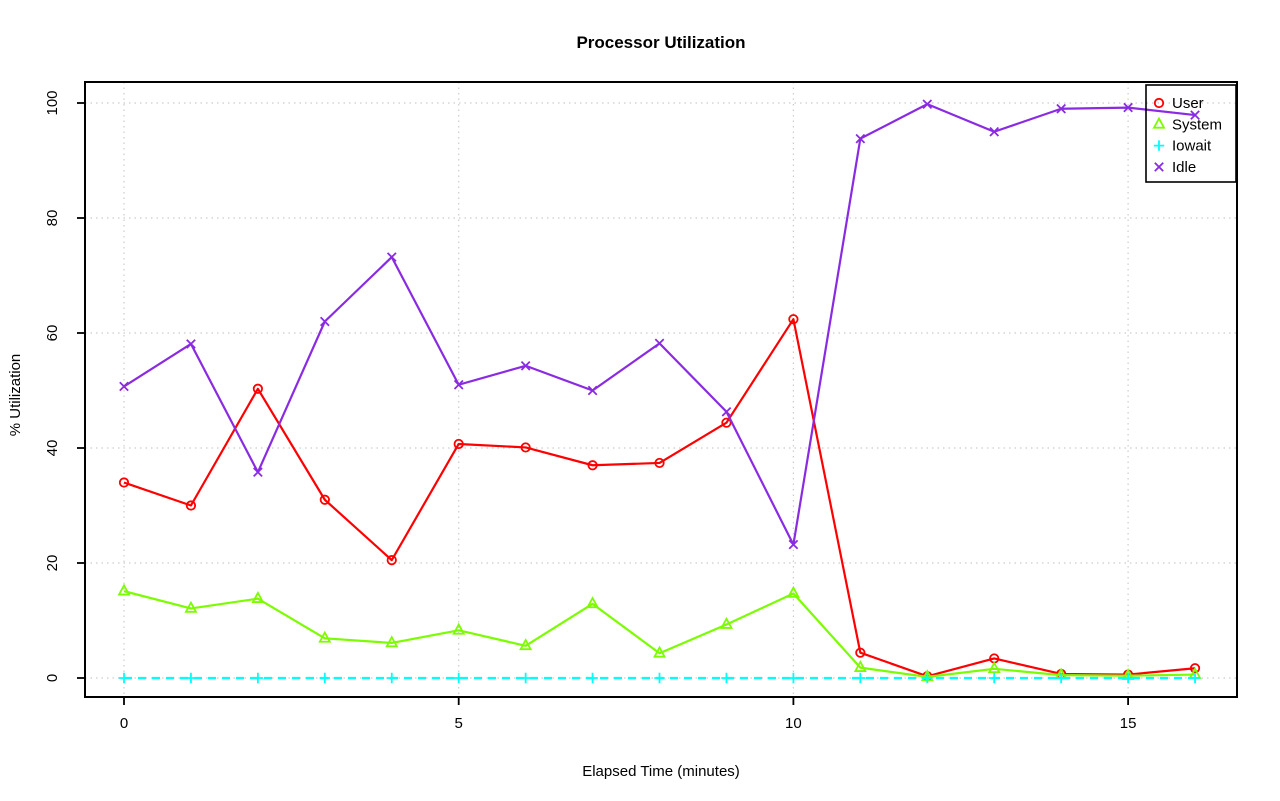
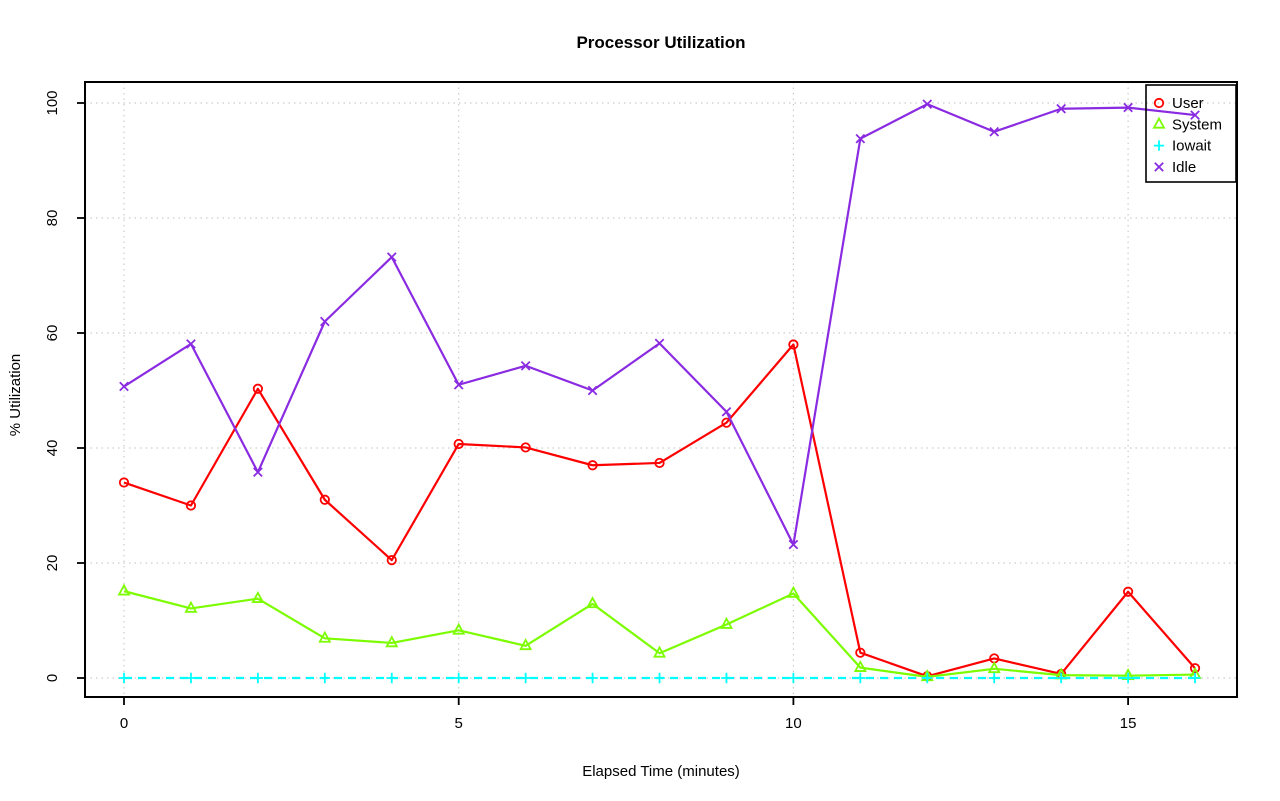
User/10: 62 -> 58
User/15: 1 -> 15
